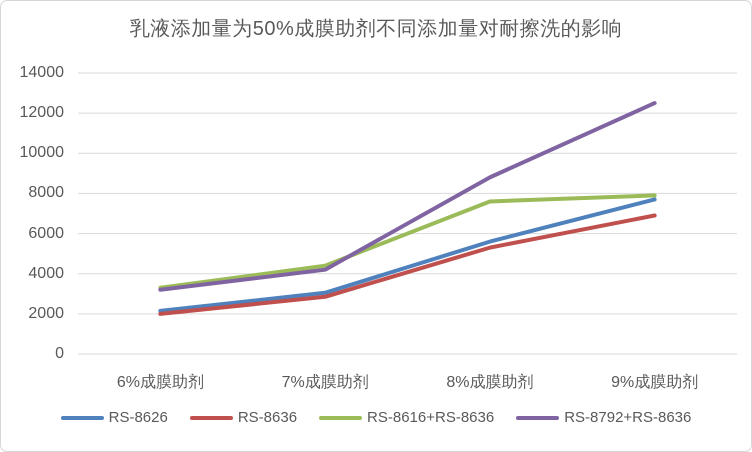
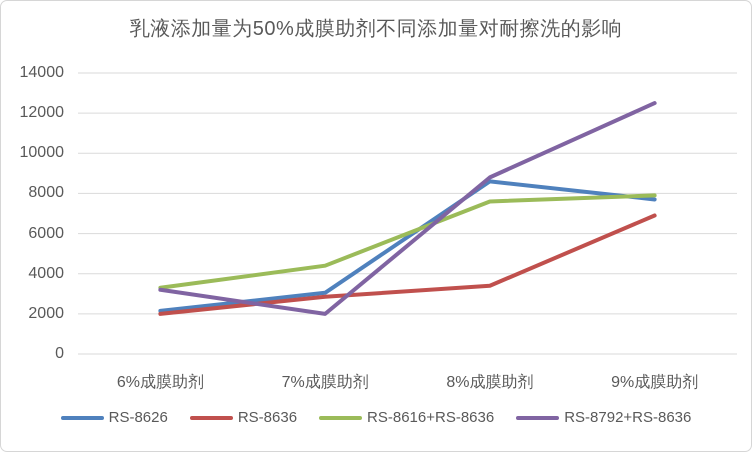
RS-8792+RS-8636/7%成膜助剂: 4200 -> 2000
RS-8626/8%成膜助剂: 5600 -> 8600
RS-8636/8%成膜助剂: 5300 -> 3400
